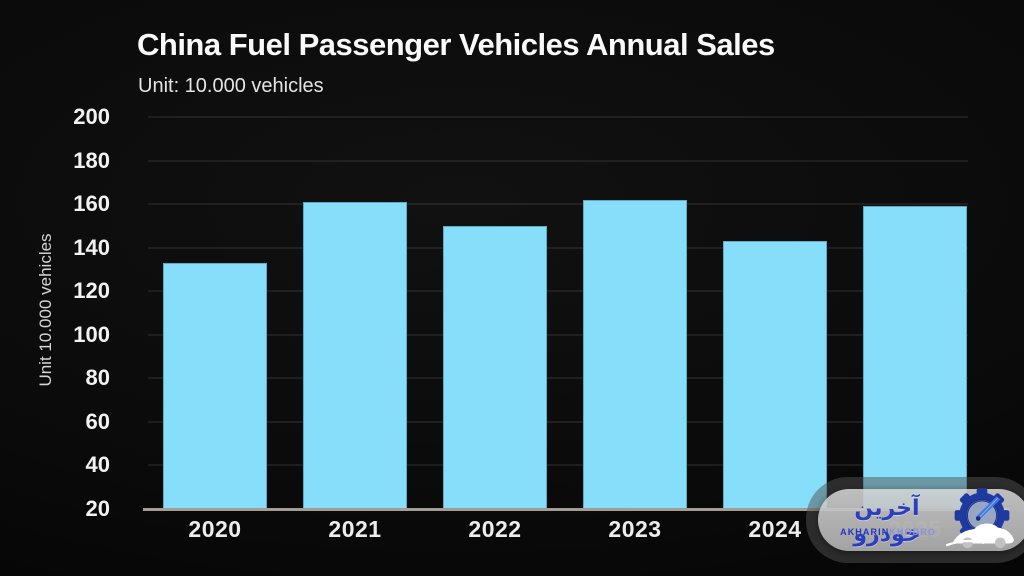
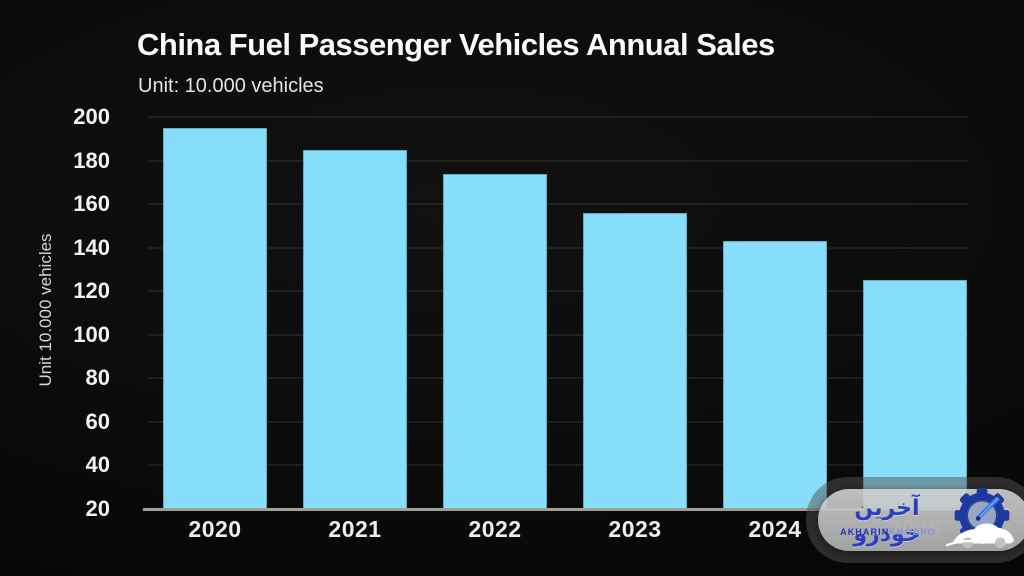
2020: 133 -> 195
2021: 161 -> 185
2022: 150 -> 174
2023: 162 -> 156
2025: 159 -> 125
